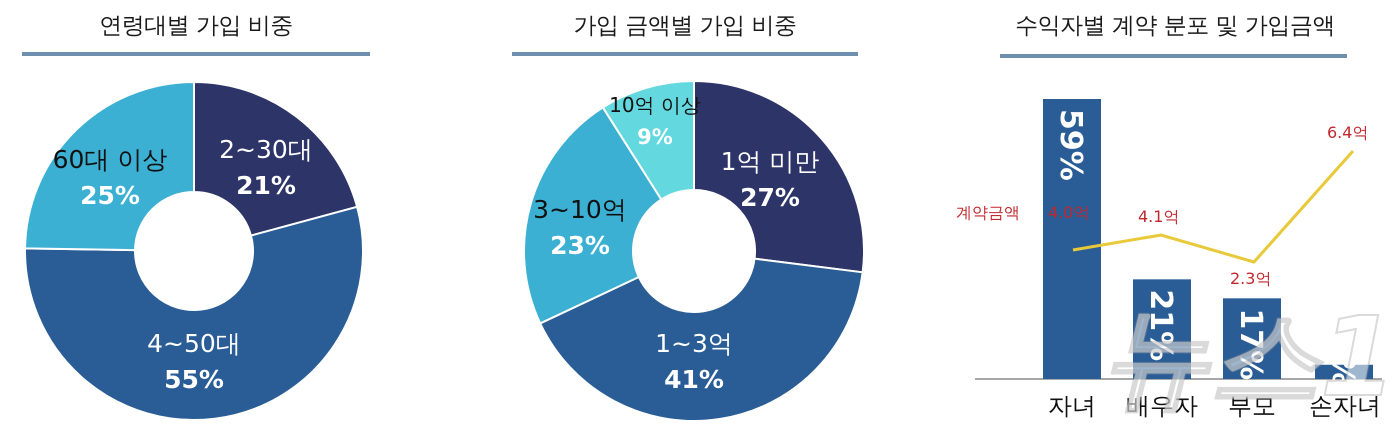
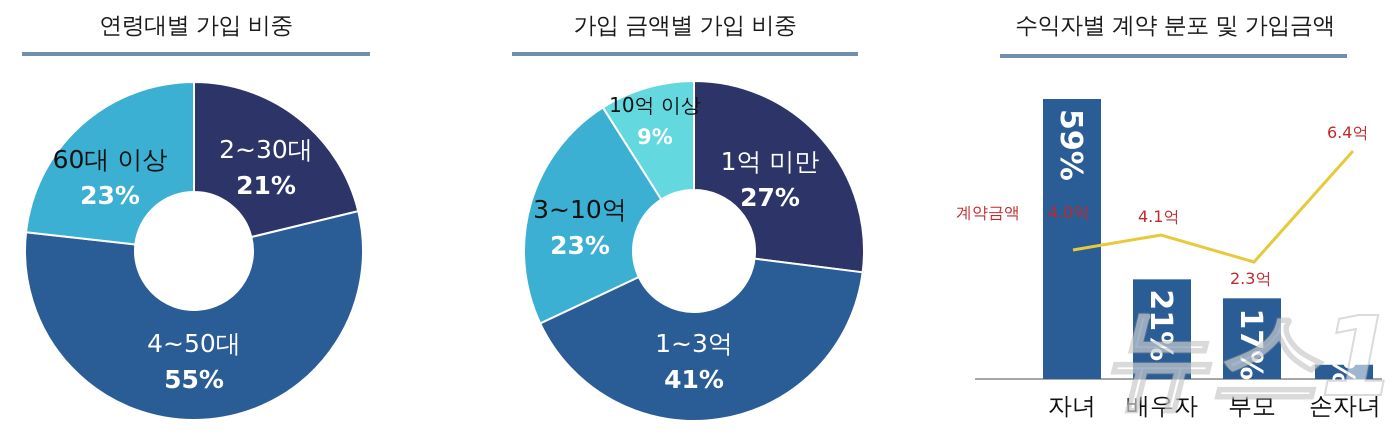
연령대별 가입 비중/60대 이상: 25% -> 23%
